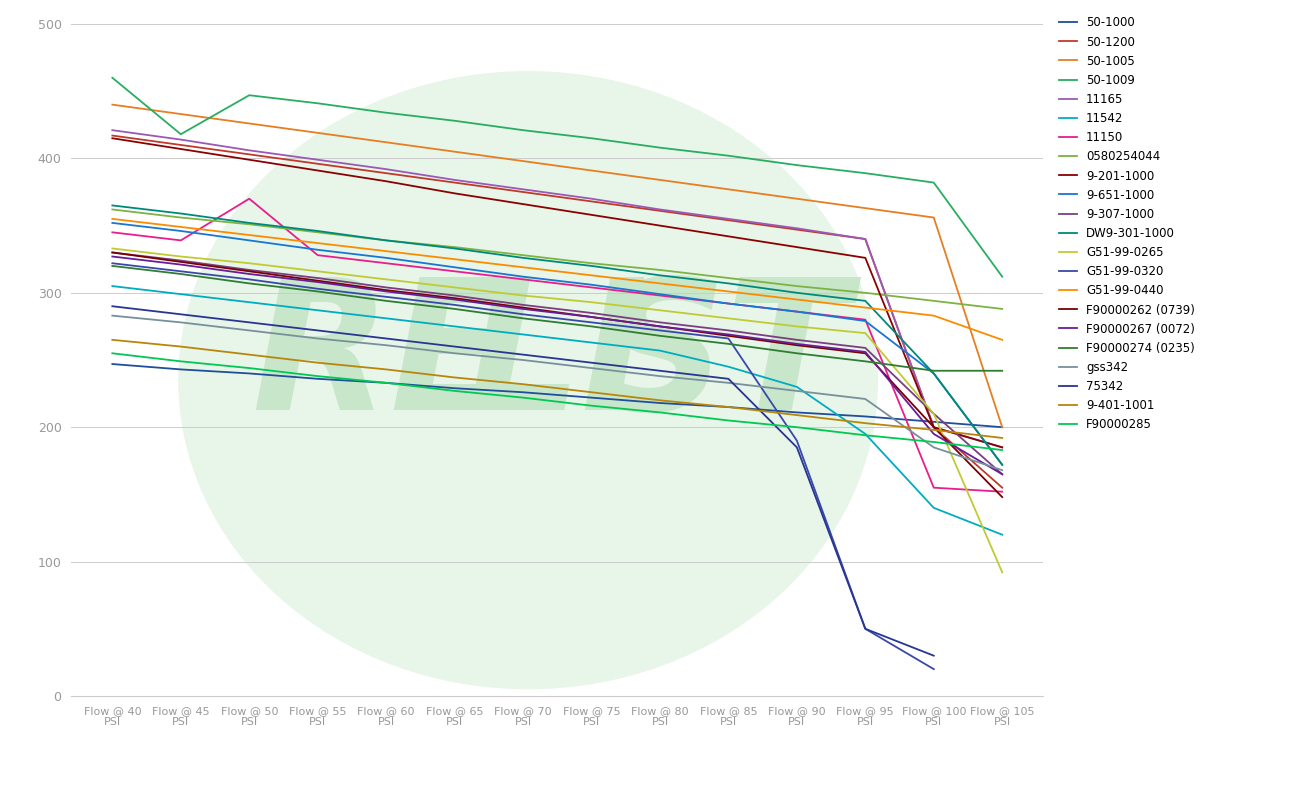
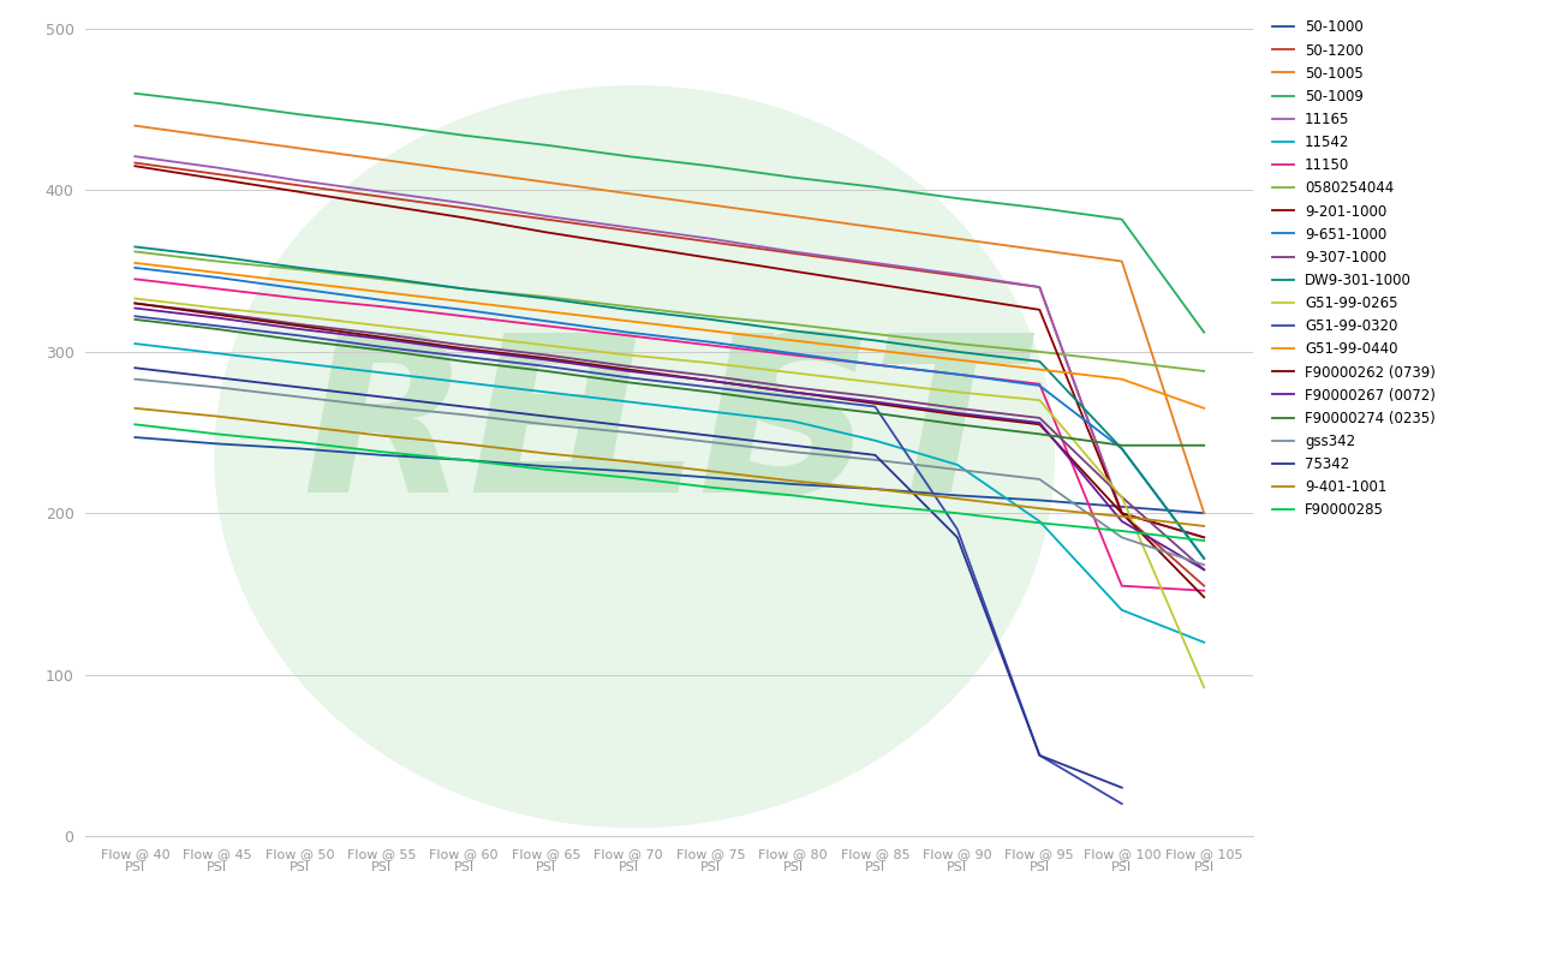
50-1009/Flow @ 45 PSI: 418 -> 454
11150/Flow @ 50 PSI: 370 -> 333
